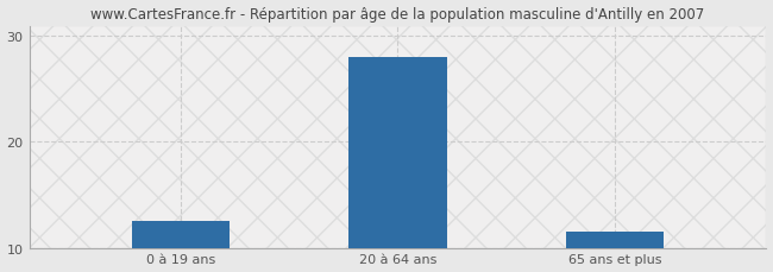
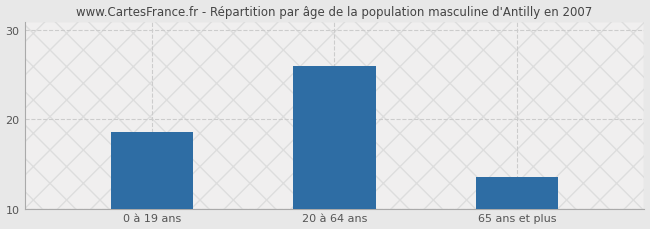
0 à 19 ans: 12.5 -> 18.6
20 à 64 ans: 28.0 -> 26.0
65 ans et plus: 11.5 -> 13.6
